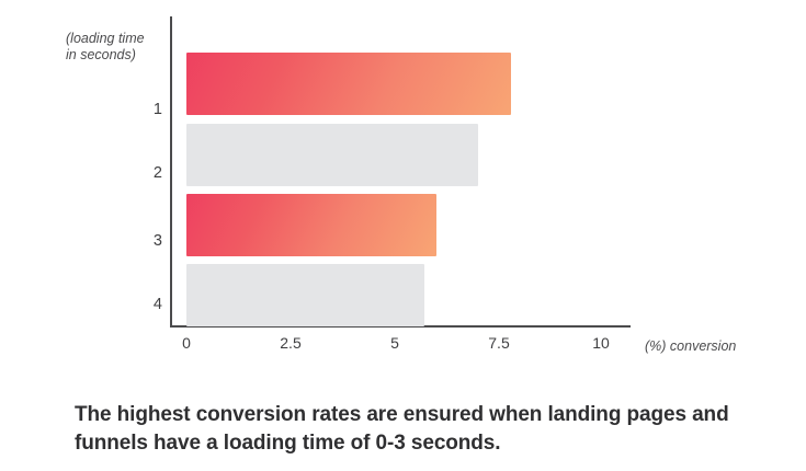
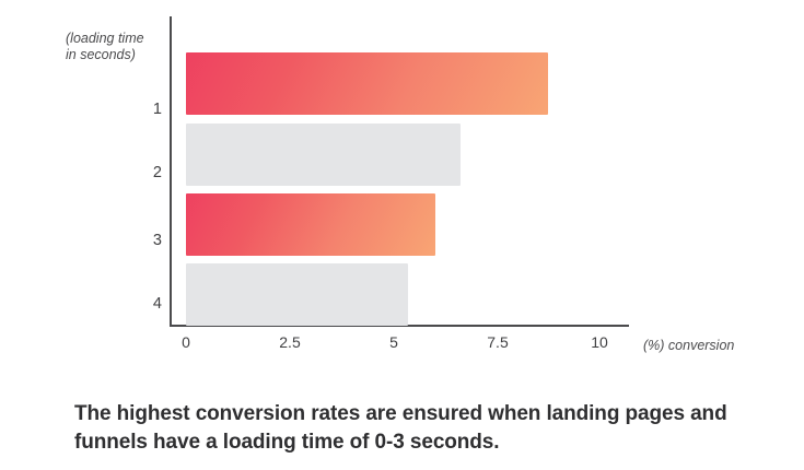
1: 7.8 -> 8.7
2: 7.0 -> 6.6
4: 5.7 -> 5.3
